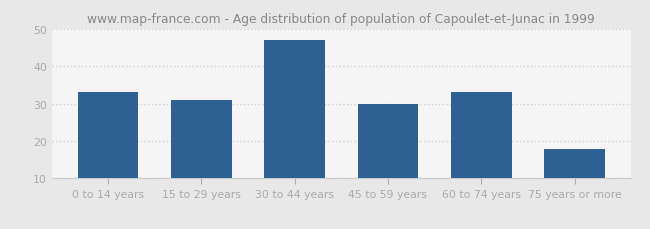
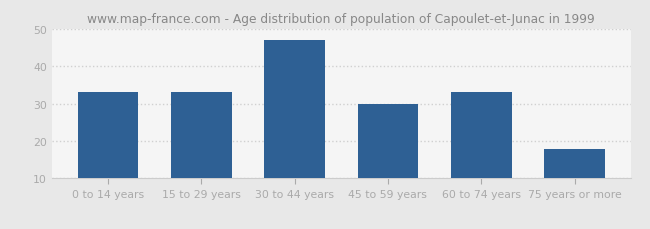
15 to 29 years: 31 -> 33
